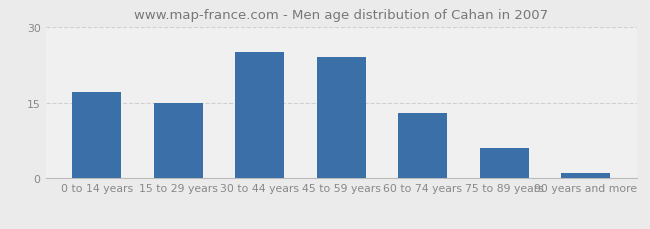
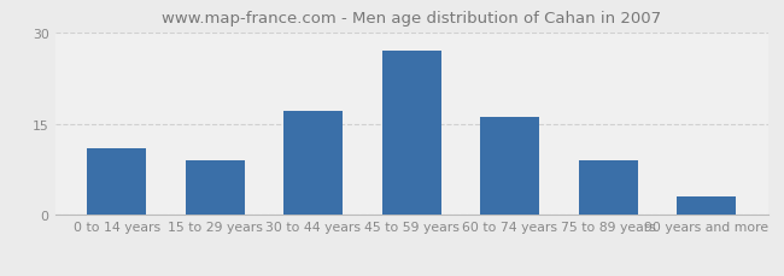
0 to 14 years: 17 -> 11
15 to 29 years: 15 -> 9
30 to 44 years: 25 -> 17
45 to 59 years: 24 -> 27
60 to 74 years: 13 -> 16
75 to 89 years: 6 -> 9
90 years and more: 1 -> 3
